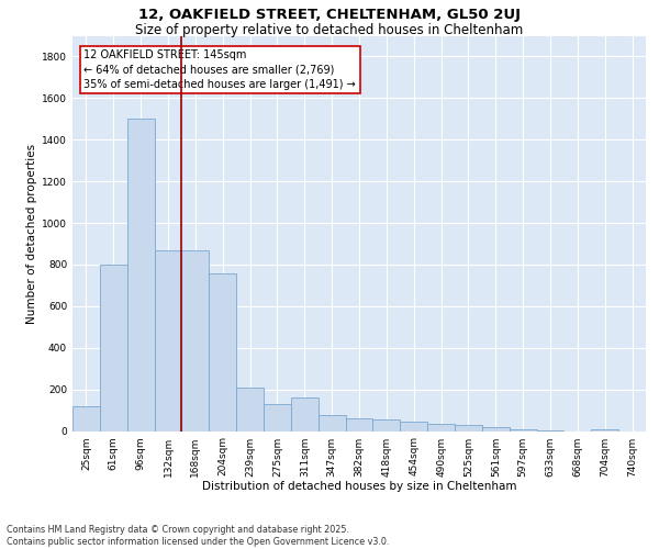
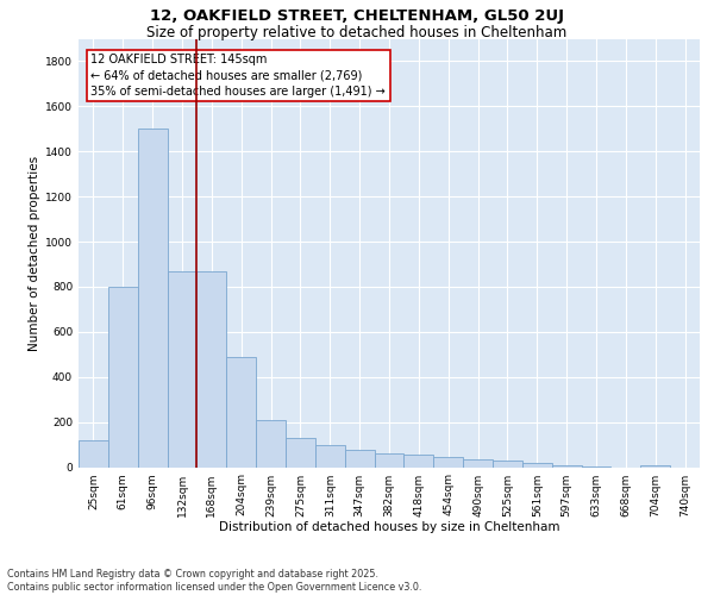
204sqm: 760 -> 490
311sqm: 160 -> 100
